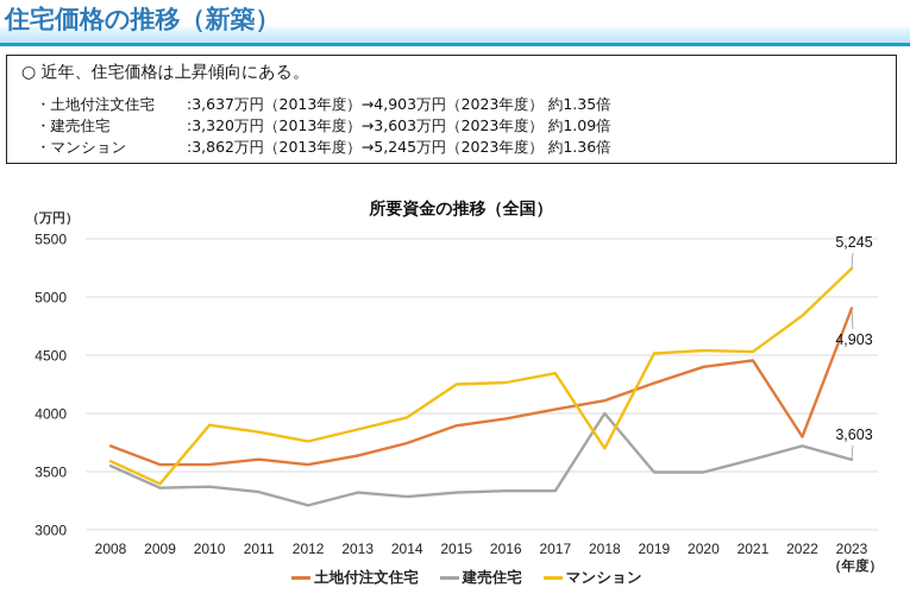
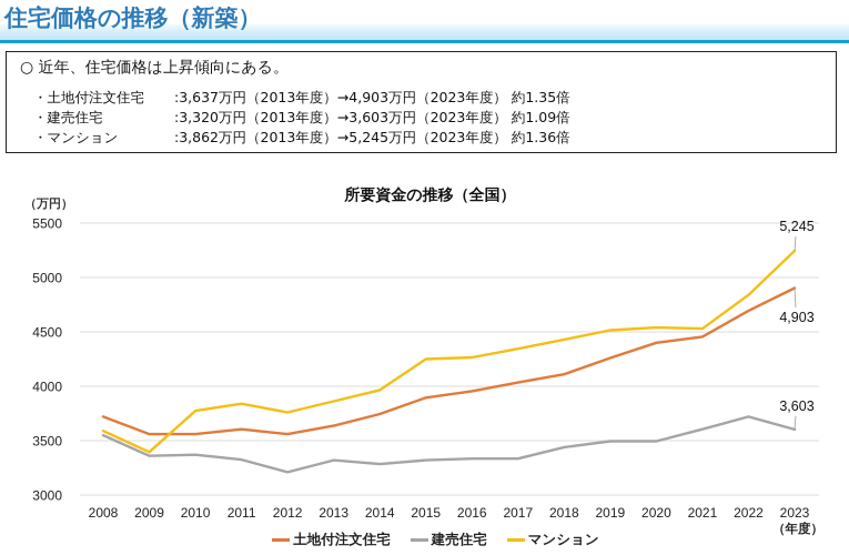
マンション/2010: 3900 -> 3800
建売住宅/2018: 4000 -> 3400
マンション/2018: 3700 -> 4400
土地付注文住宅/2022: 3800 -> 4700
